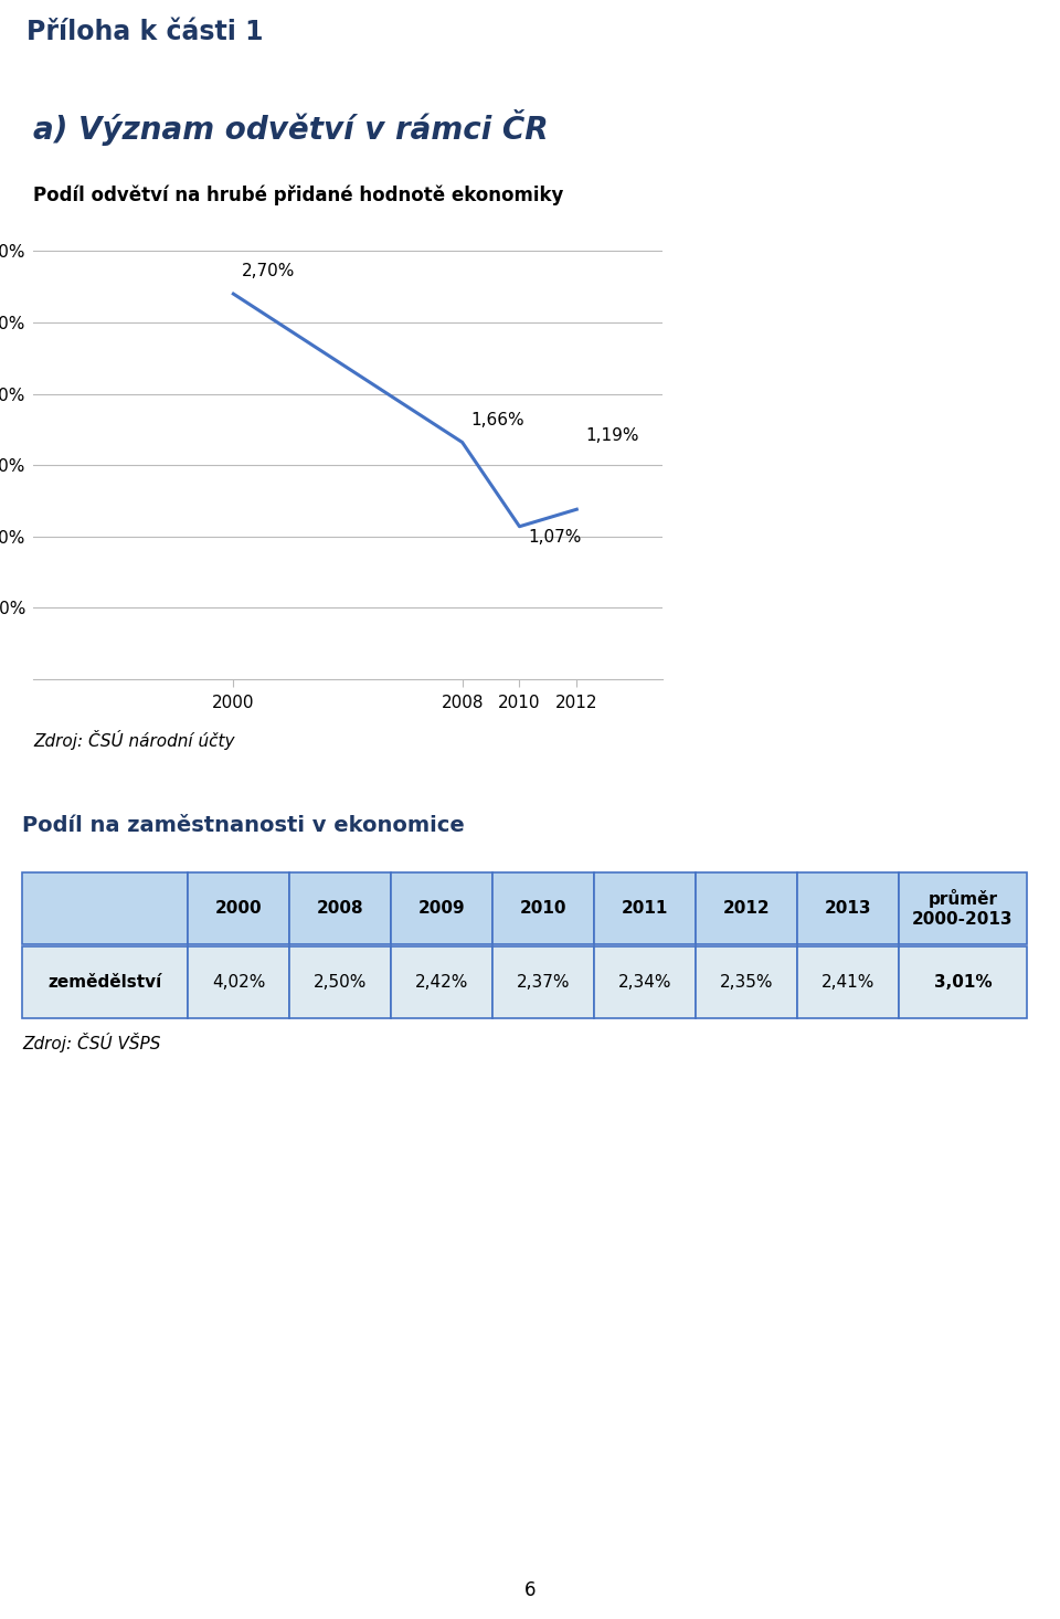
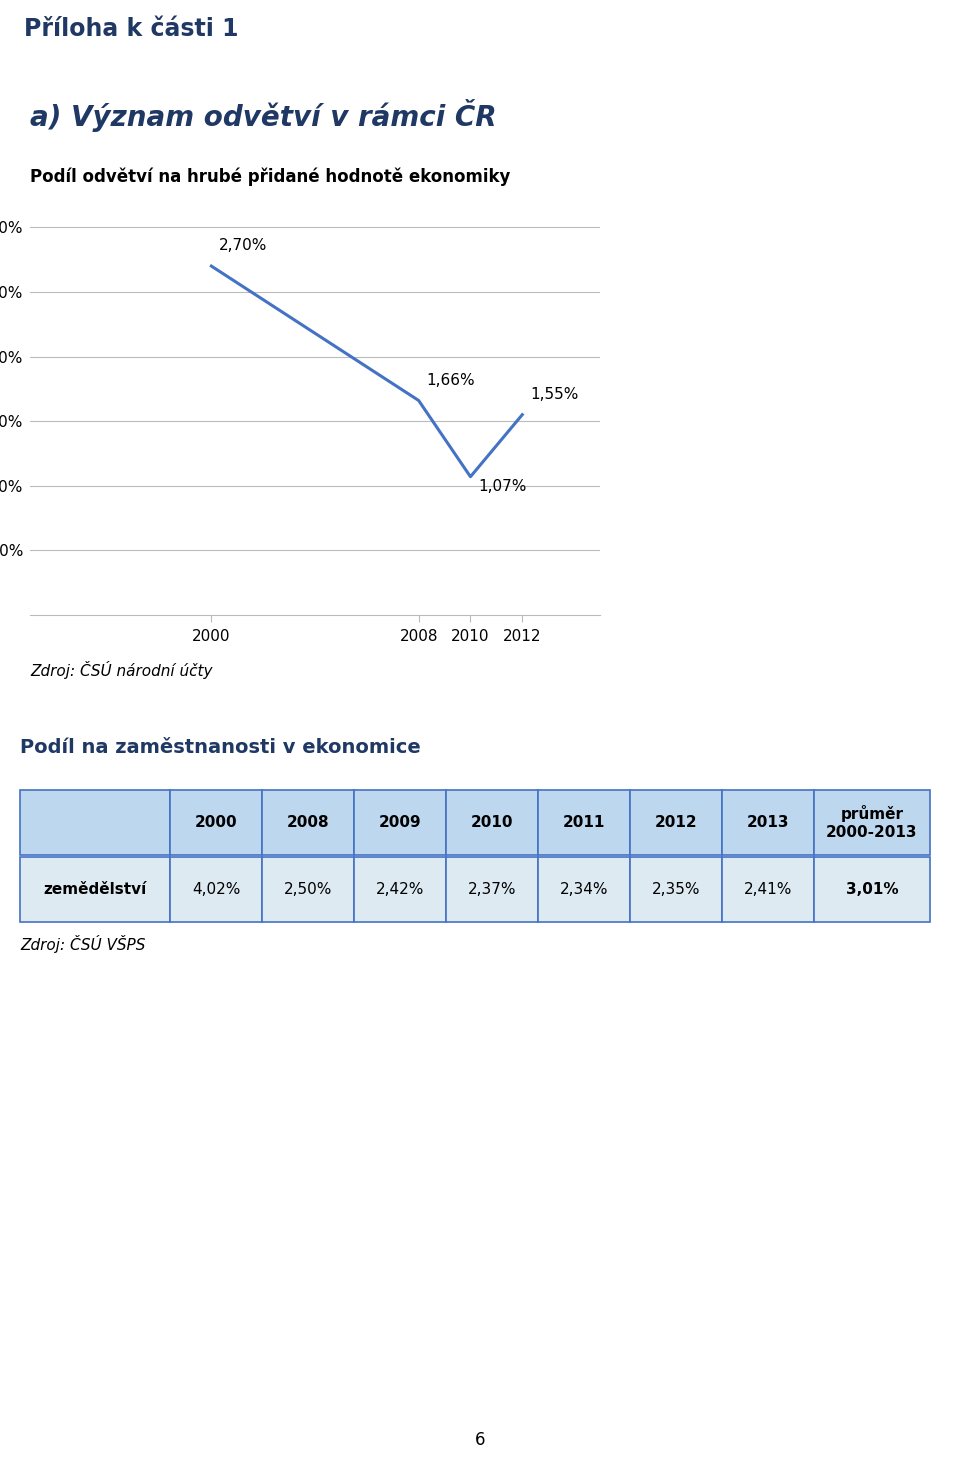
2012: 1,19% -> 1,55%
